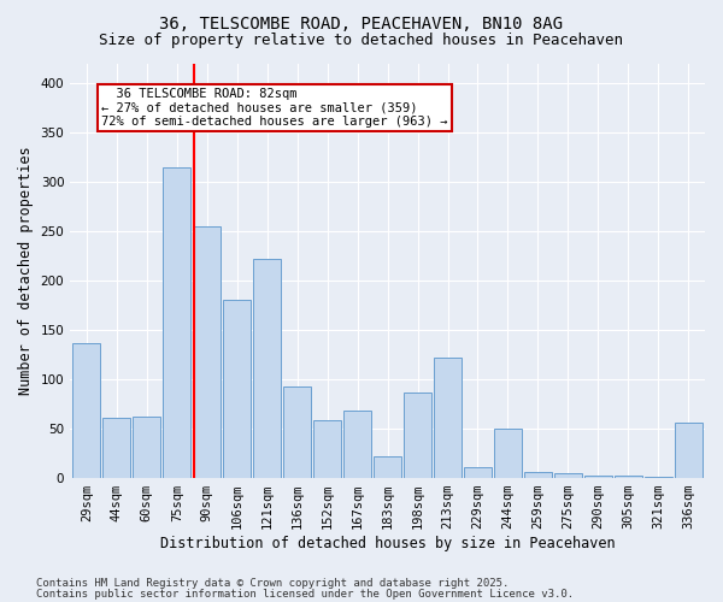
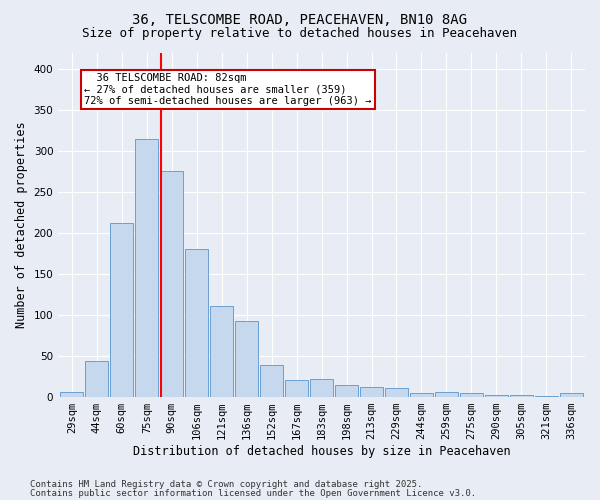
29sqm: 136 -> 5
44sqm: 60 -> 43
60sqm: 62 -> 212
90sqm: 254 -> 275
121sqm: 222 -> 110
152sqm: 58 -> 38
167sqm: 68 -> 20
198sqm: 86 -> 14
213sqm: 122 -> 12
244sqm: 50 -> 4
336sqm: 56 -> 4
